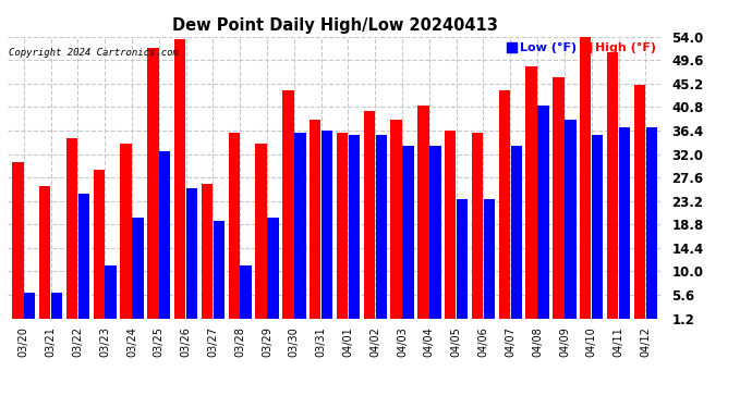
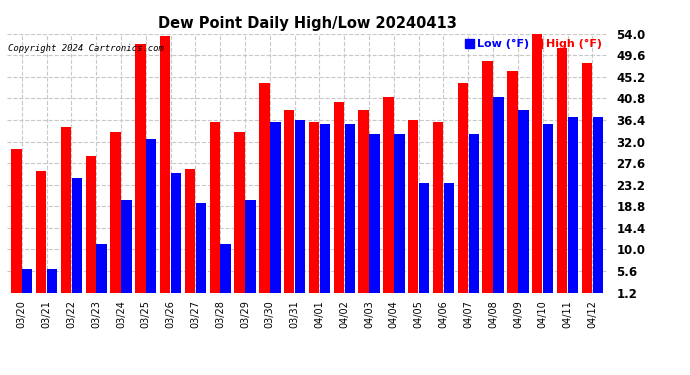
High (°F)/04/12: 45.0 -> 48.0
